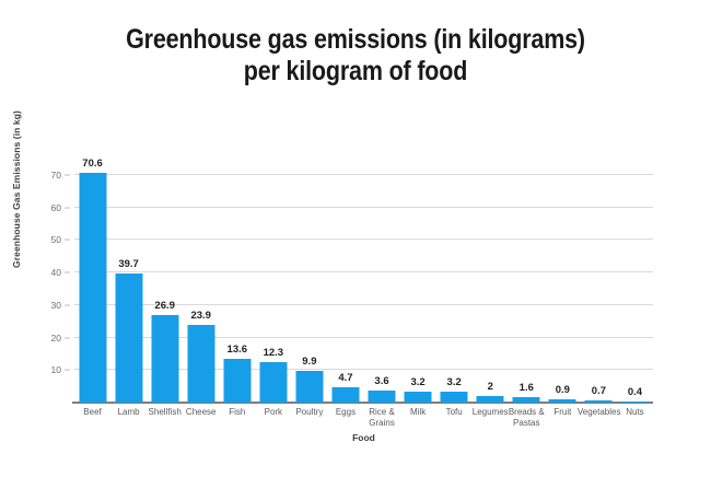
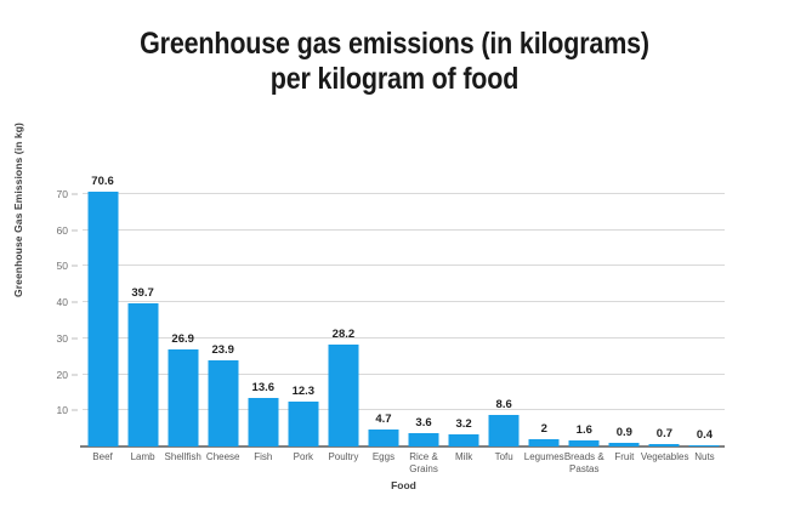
Poultry: 9.9 -> 28.2
Tofu: 3.2 -> 8.6
